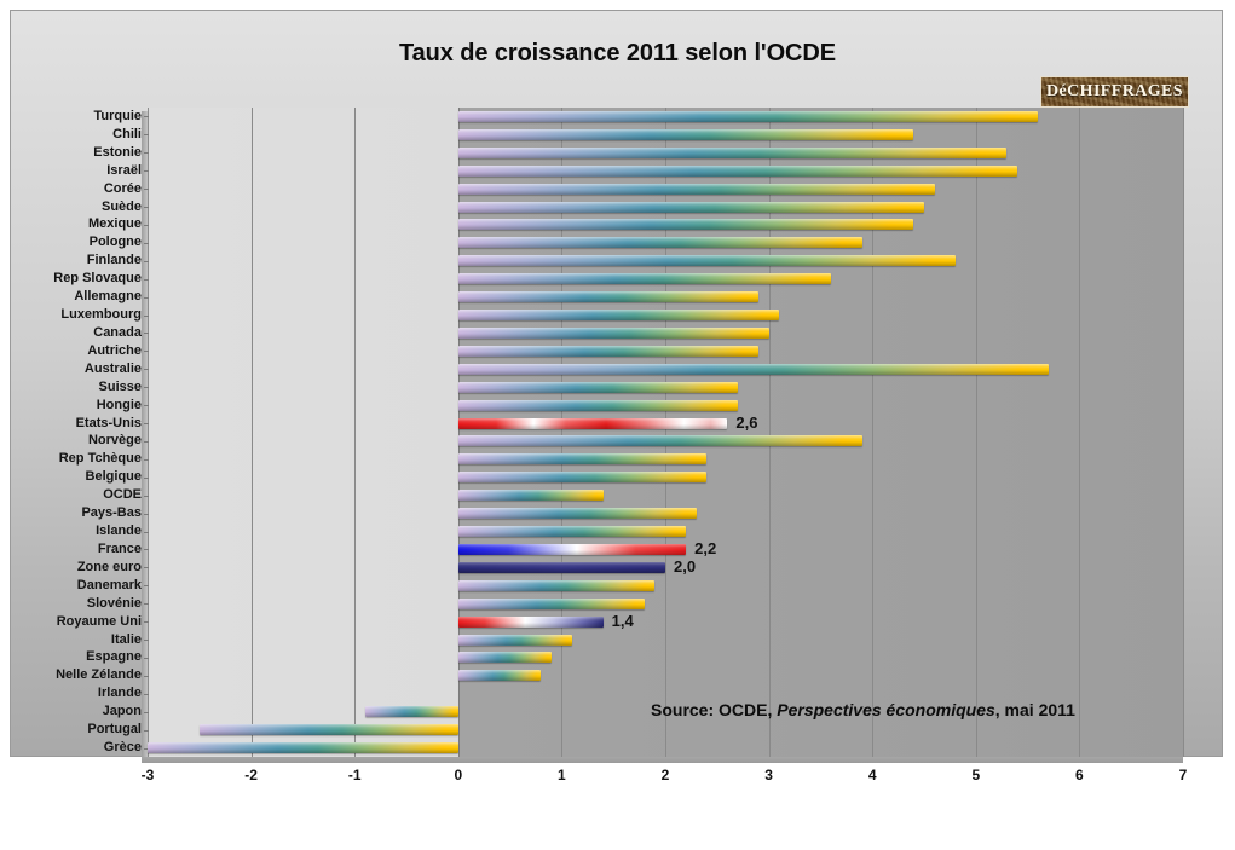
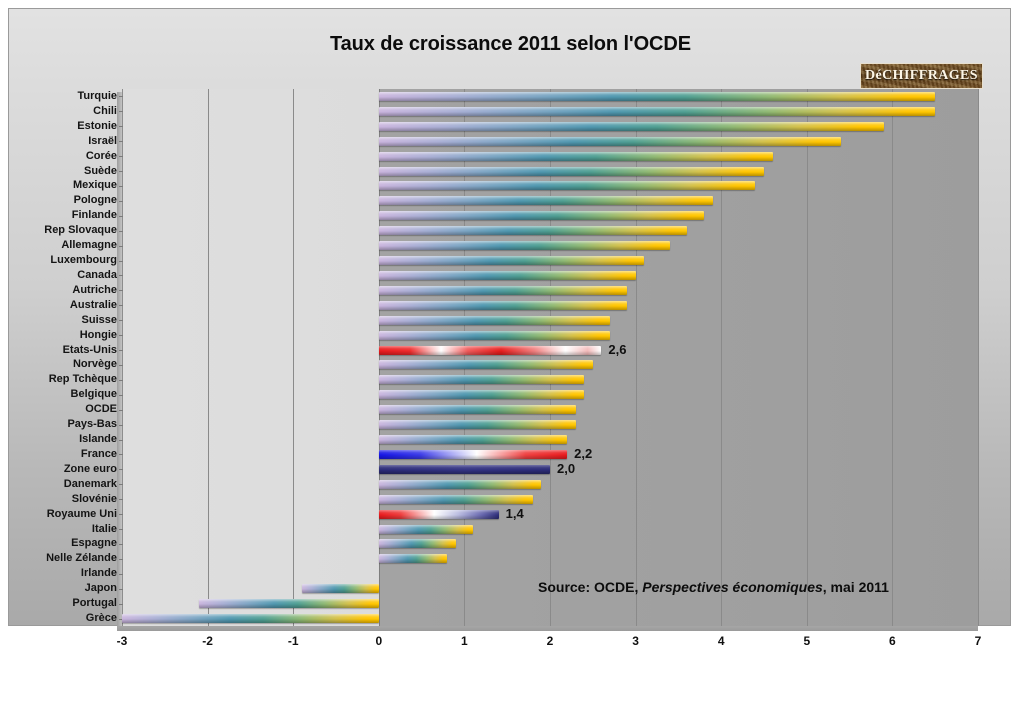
Turquie: 5.6 -> 6.5
Chili: 4.4 -> 6.5
Estonie: 5.3 -> 5.9
Finlande: 4.8 -> 3.8
Allemagne: 2.9 -> 3.4
Australie: 5.7 -> 2.9
Norvège: 3.9 -> 2.5
OCDE: 1.4 -> 2.3
Portugal: -2.5 -> -2.1
